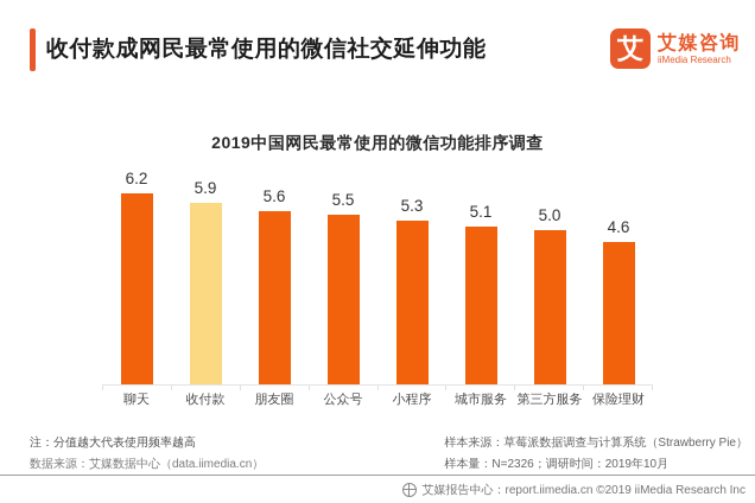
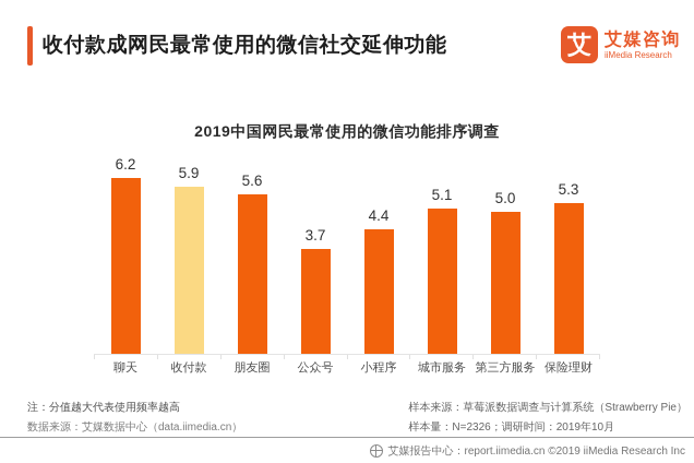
公众号: 5.5 -> 3.7
小程序: 5.3 -> 4.4
保险理财: 4.6 -> 5.3
